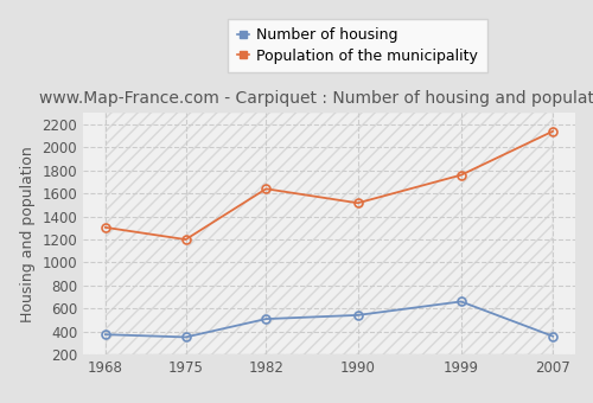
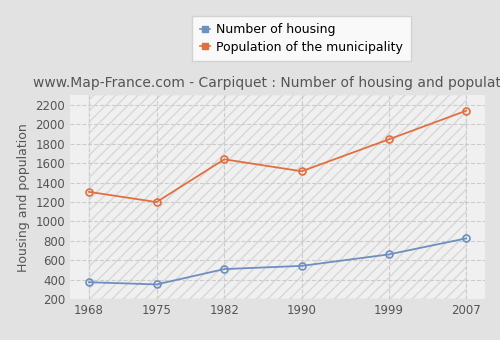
Population of the municipality/1999: 1760 -> 1840
Number of housing/2007: 360 -> 830
